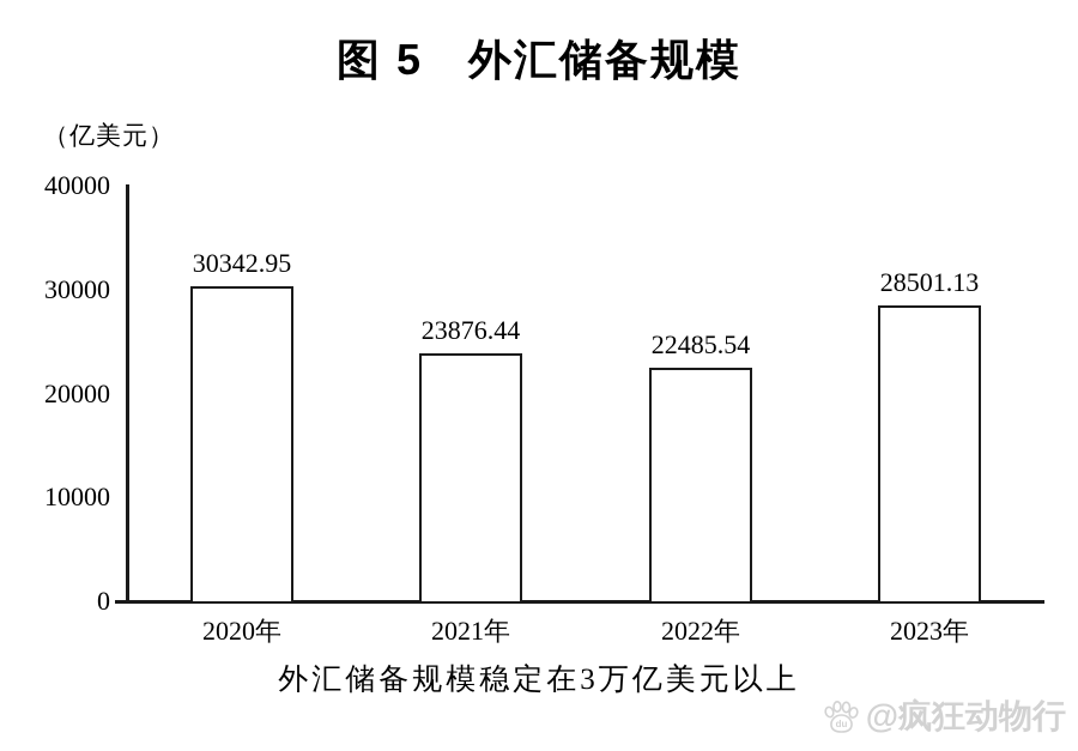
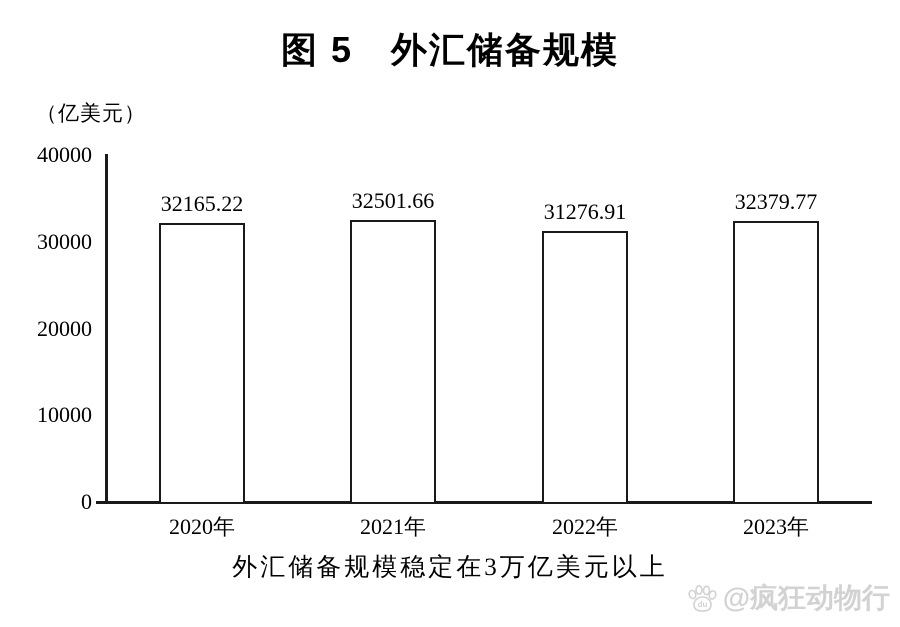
2020年: 30342.95 -> 32165.22
2021年: 23876.44 -> 32501.66
2022年: 22485.54 -> 31276.91
2023年: 28501.13 -> 32379.77
